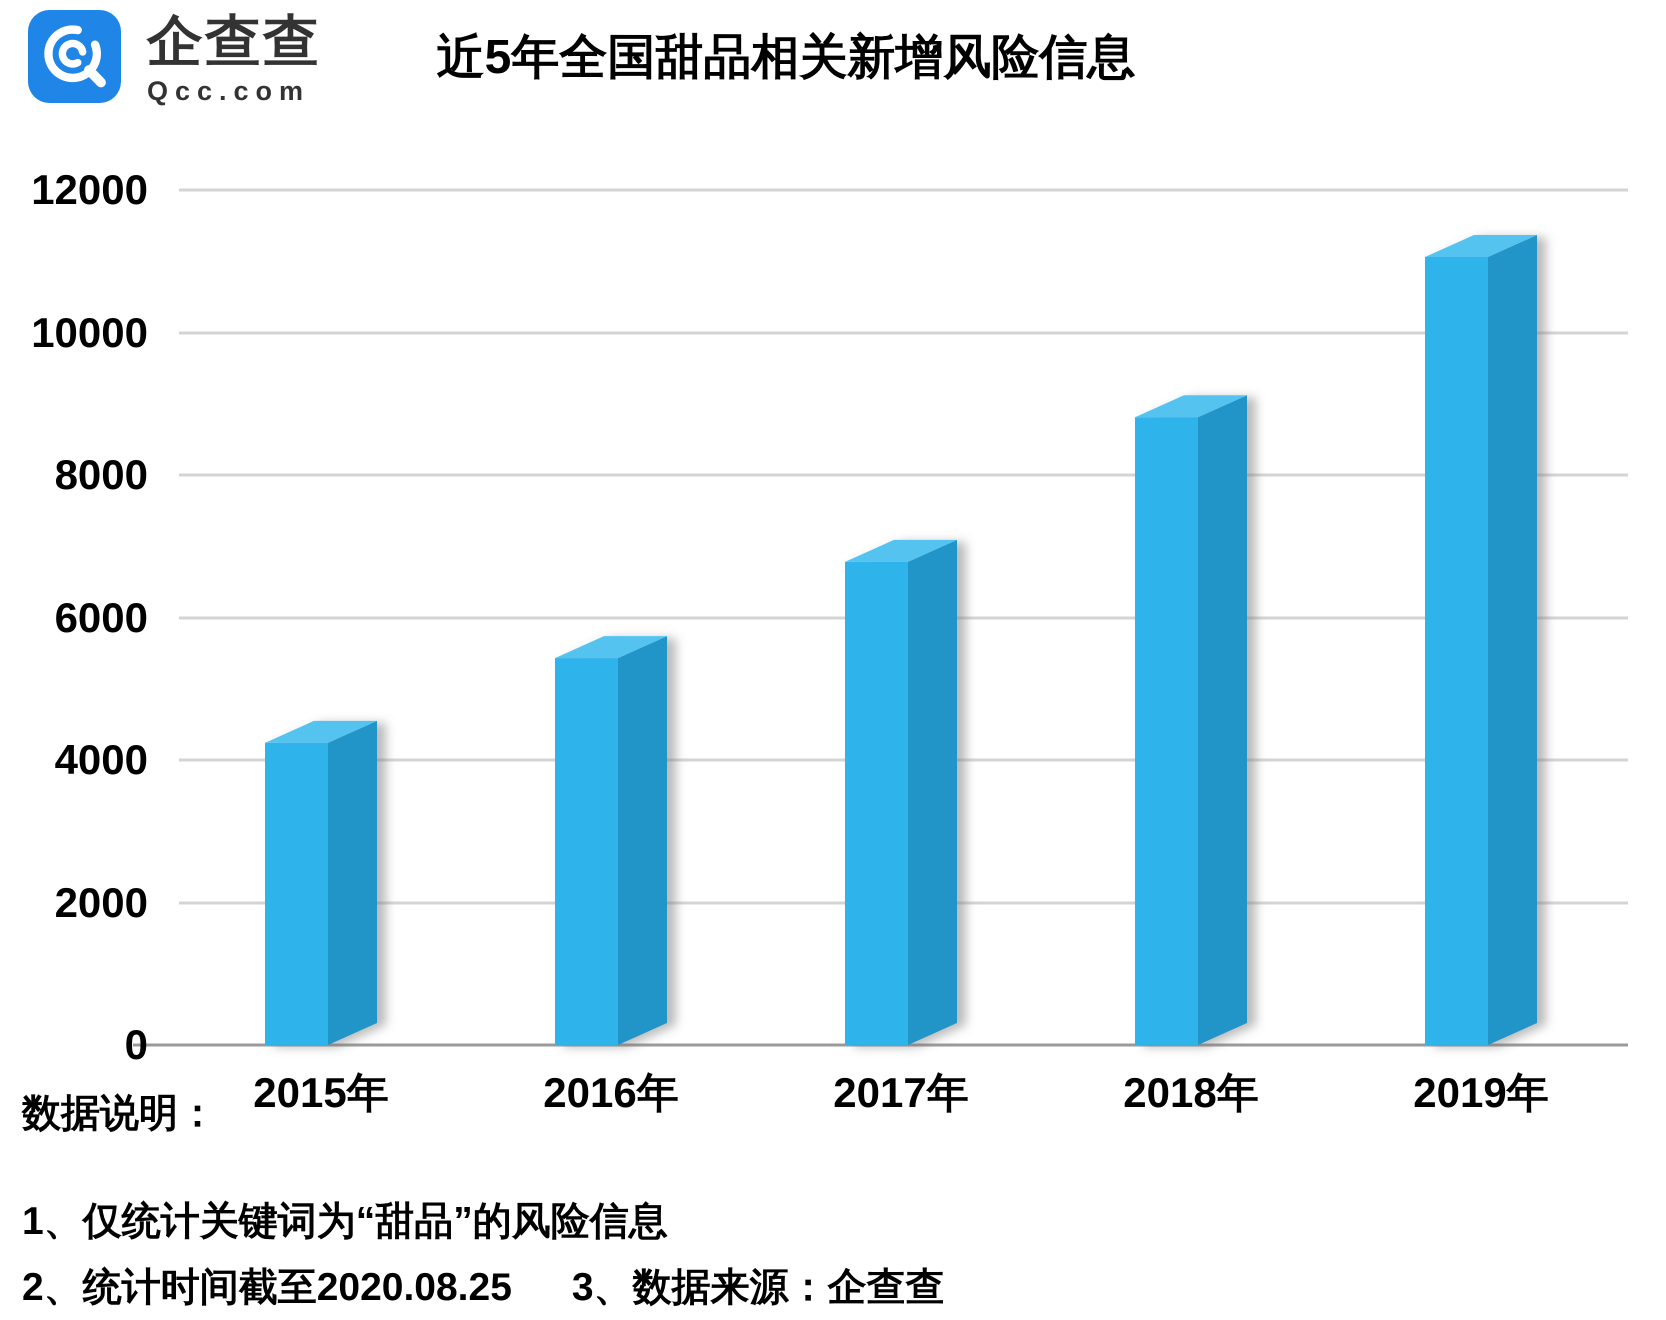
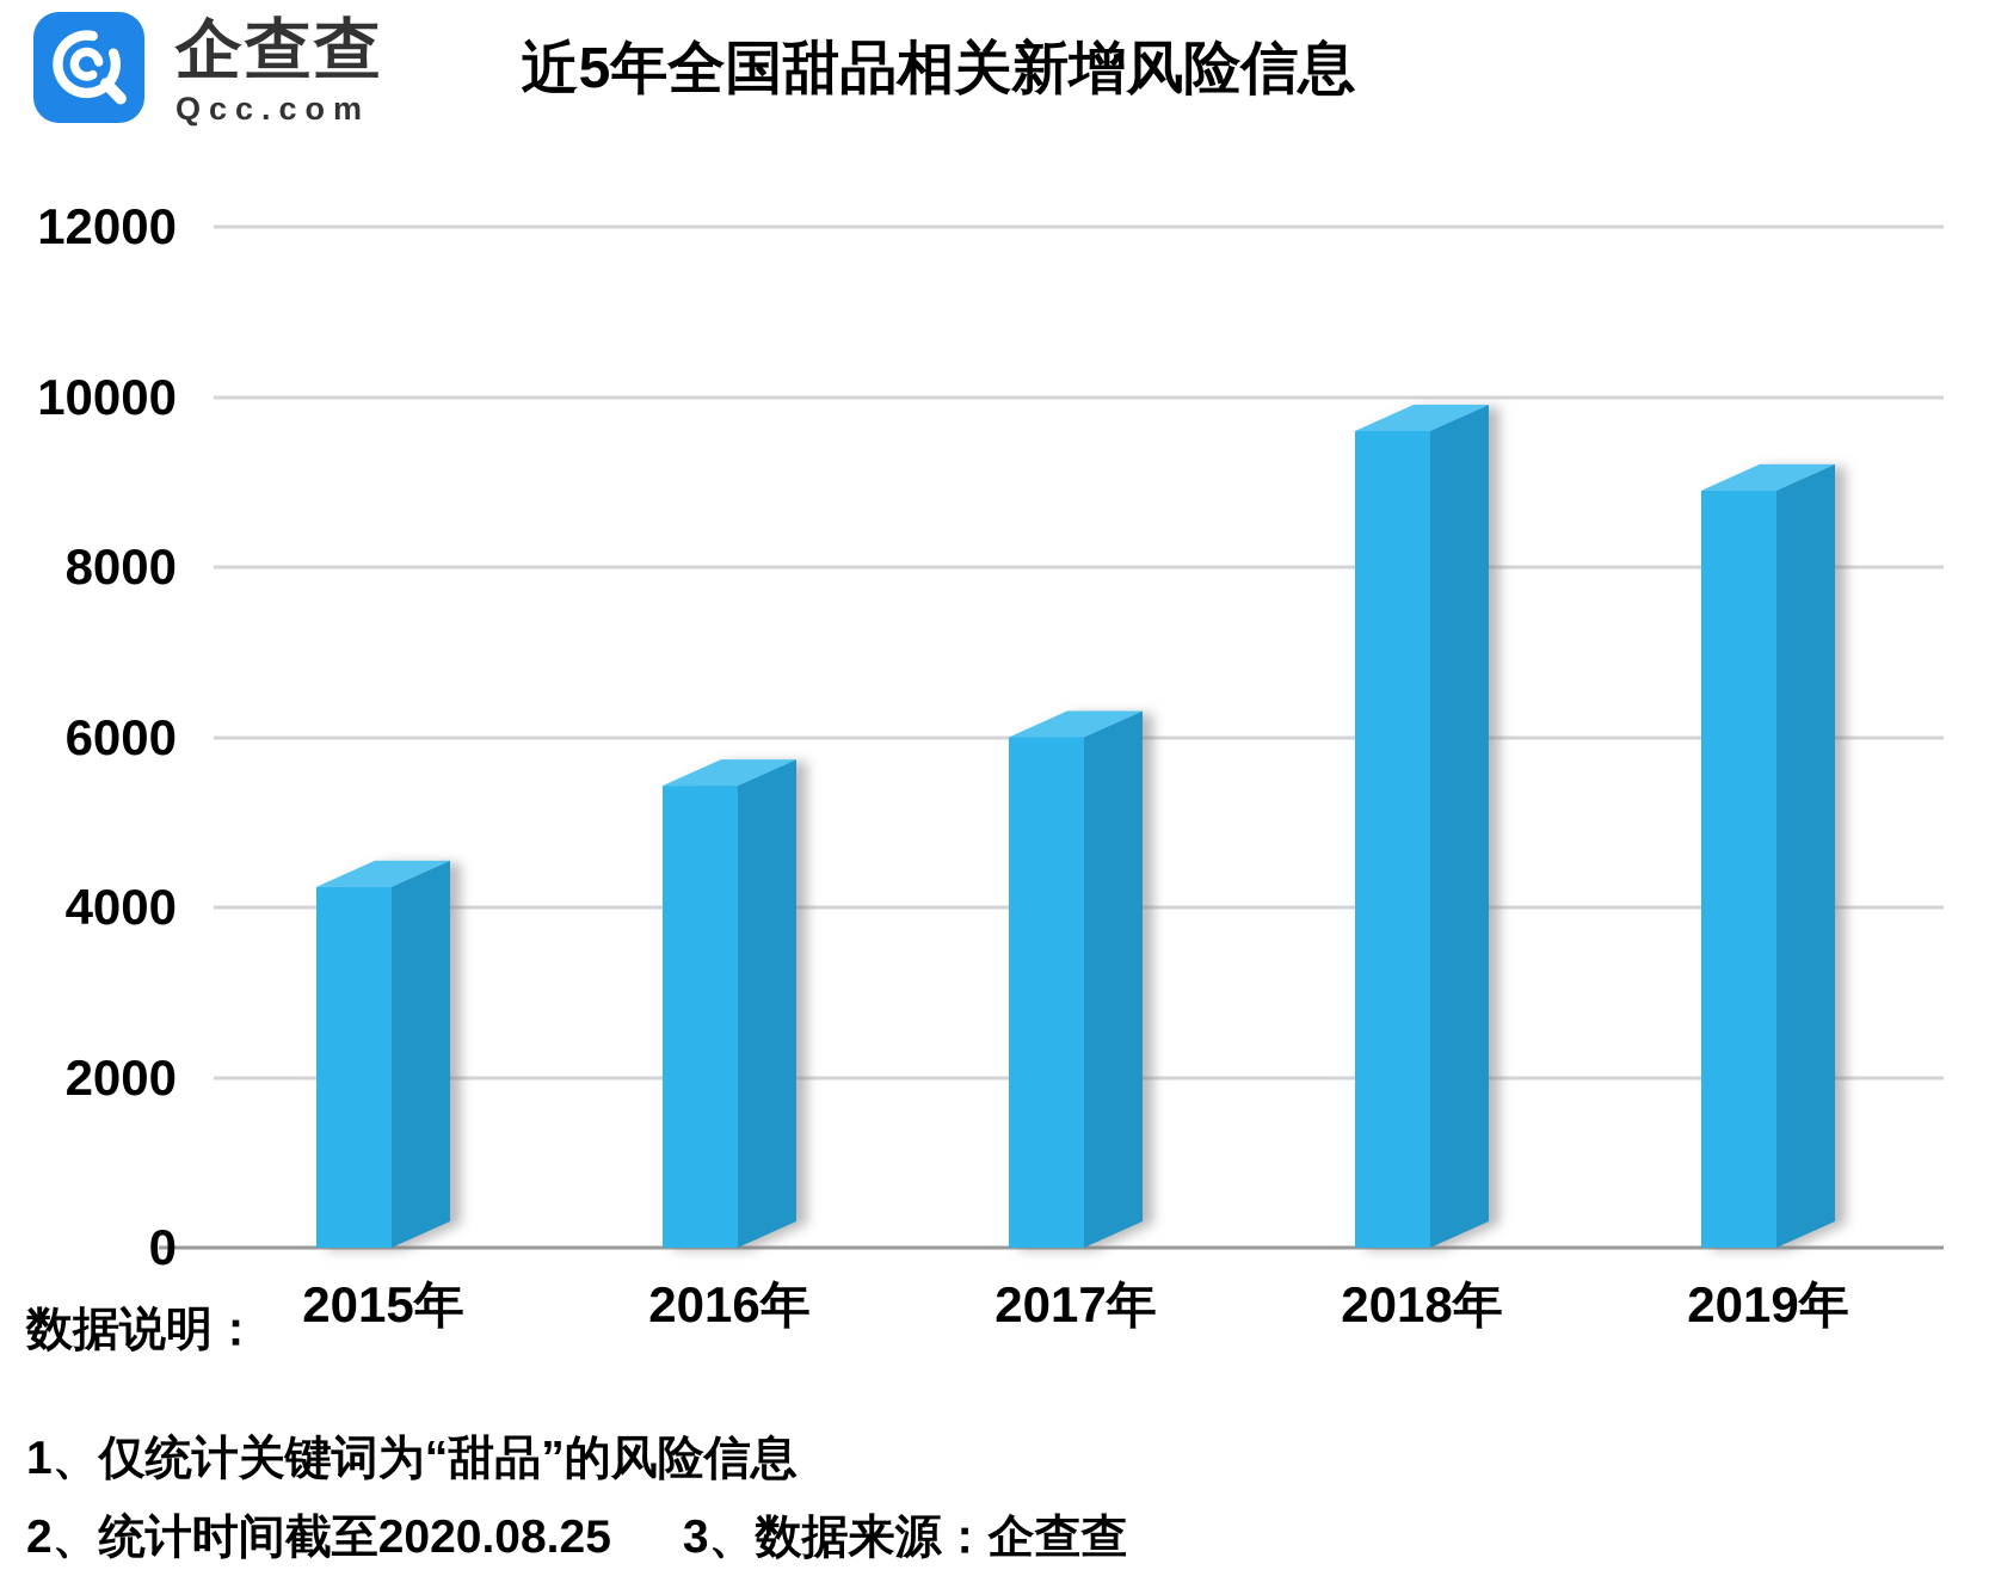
2017年: 6800 -> 6000
2018年: 8800 -> 9600
2019年: 11100 -> 8900
